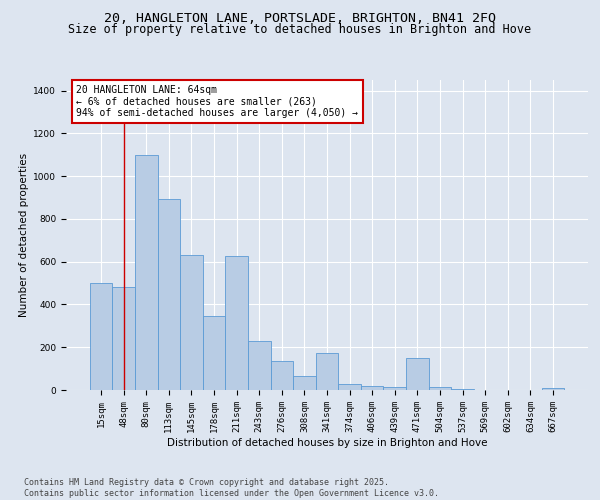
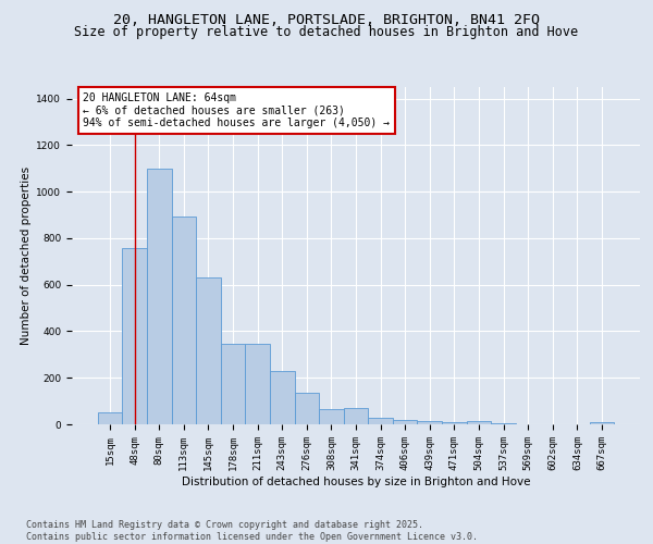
15sqm: 500 -> 50
48sqm: 480 -> 760
211sqm: 625 -> 345
341sqm: 175 -> 70
471sqm: 150 -> 10
